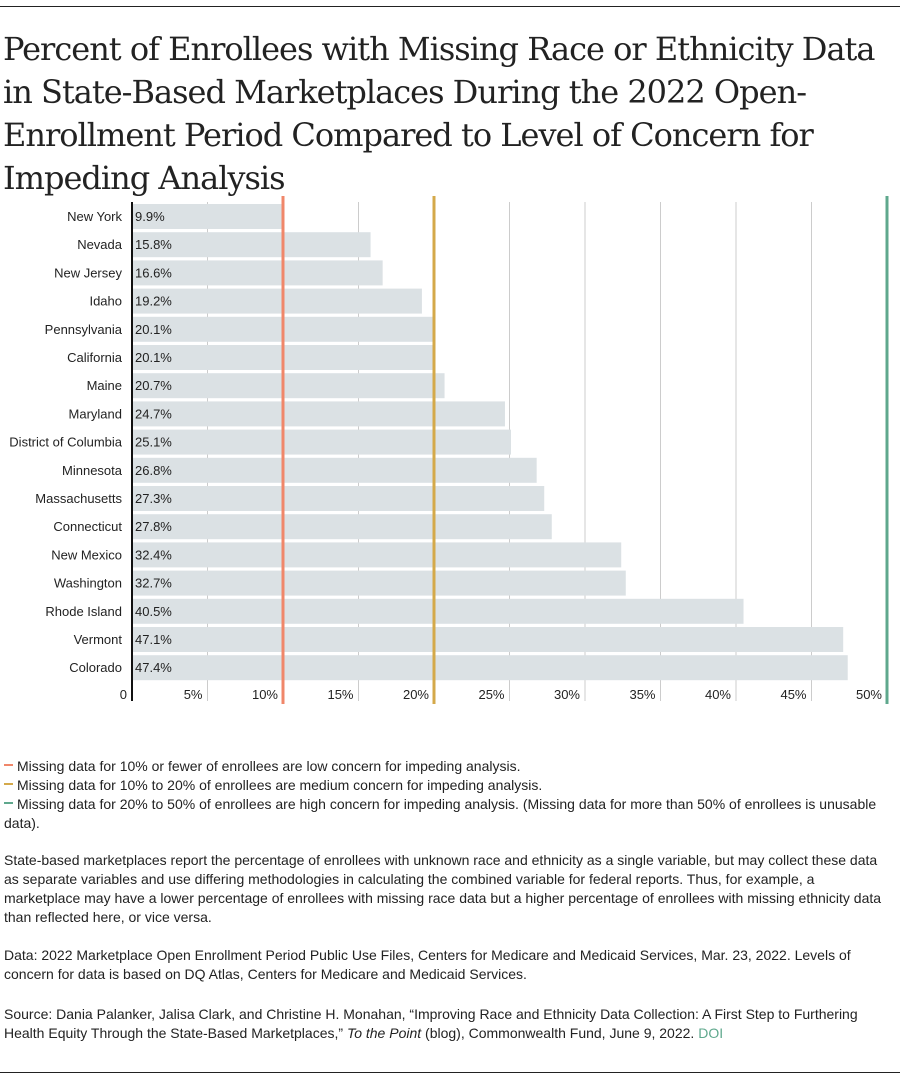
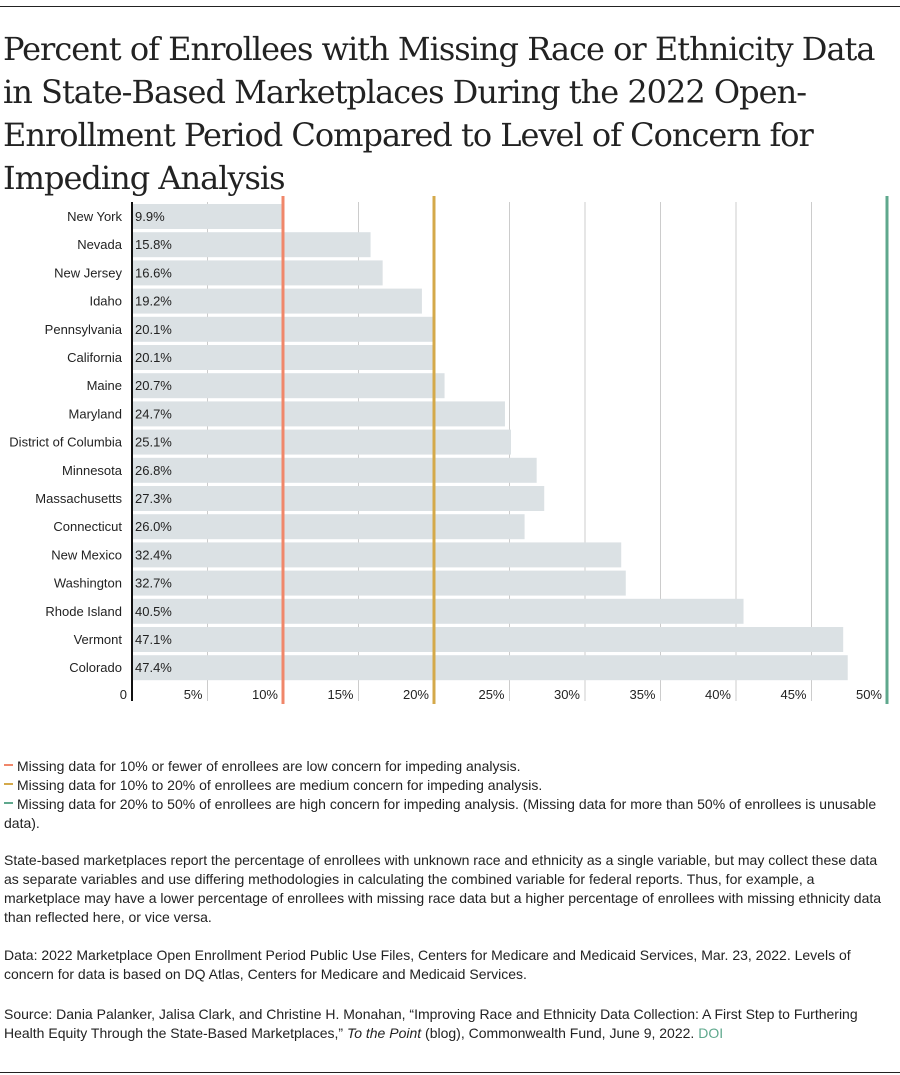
Connecticut: 27.8% -> 26.0%
